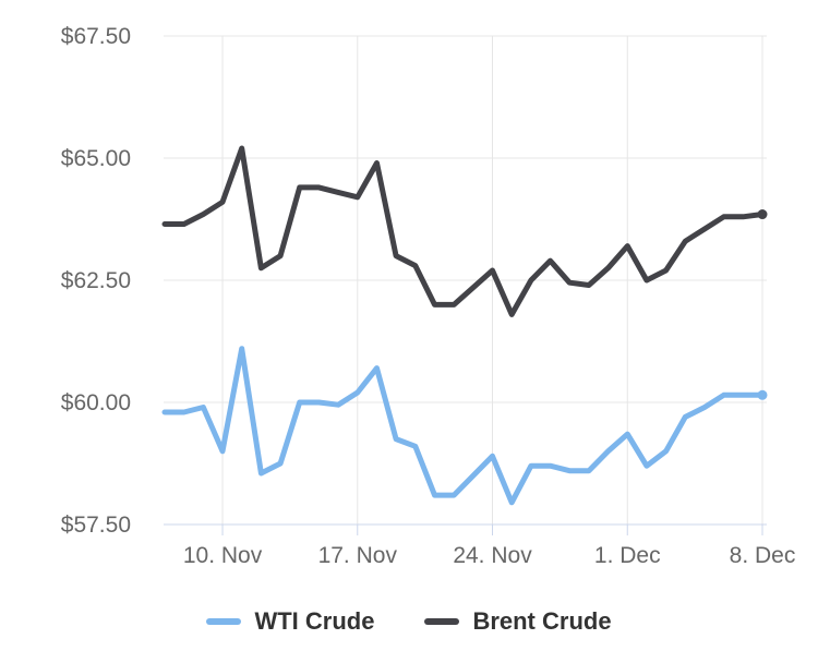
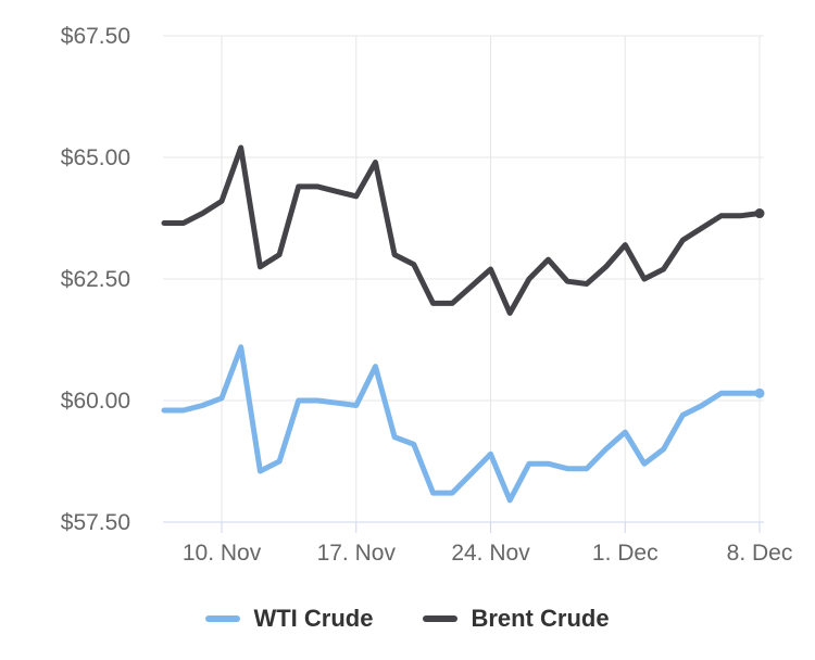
WTI Crude/10. Nov: $59.0 -> $60.0
WTI Crude/17. Nov: $60.2 -> $59.9
